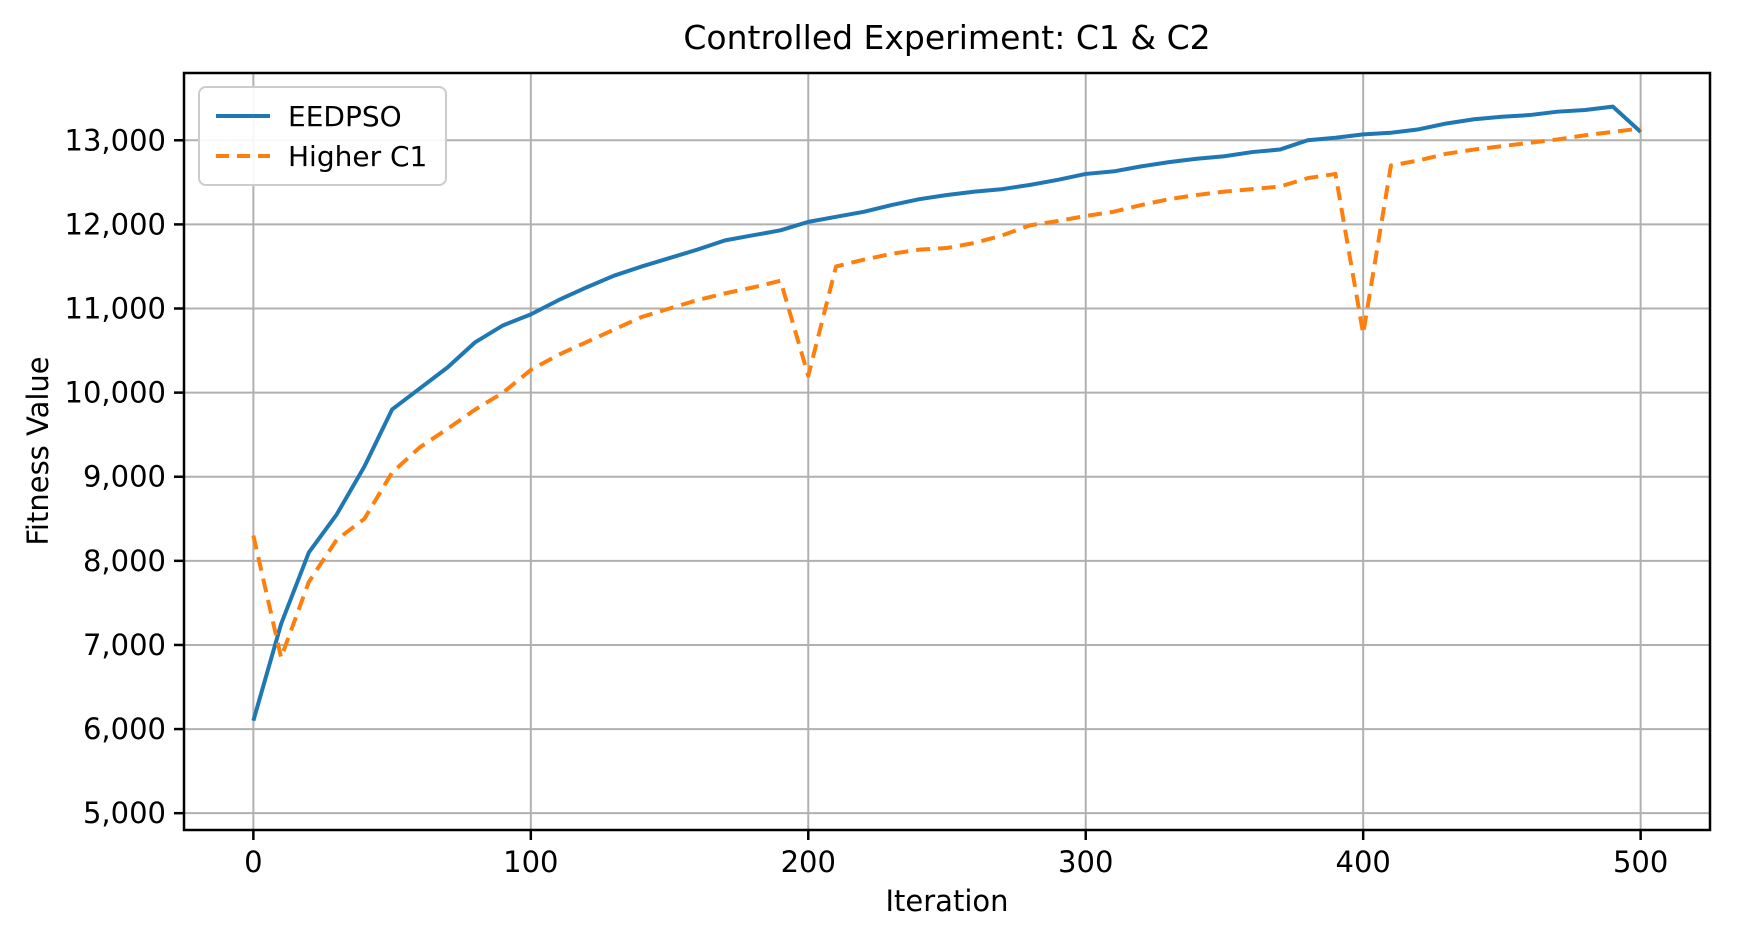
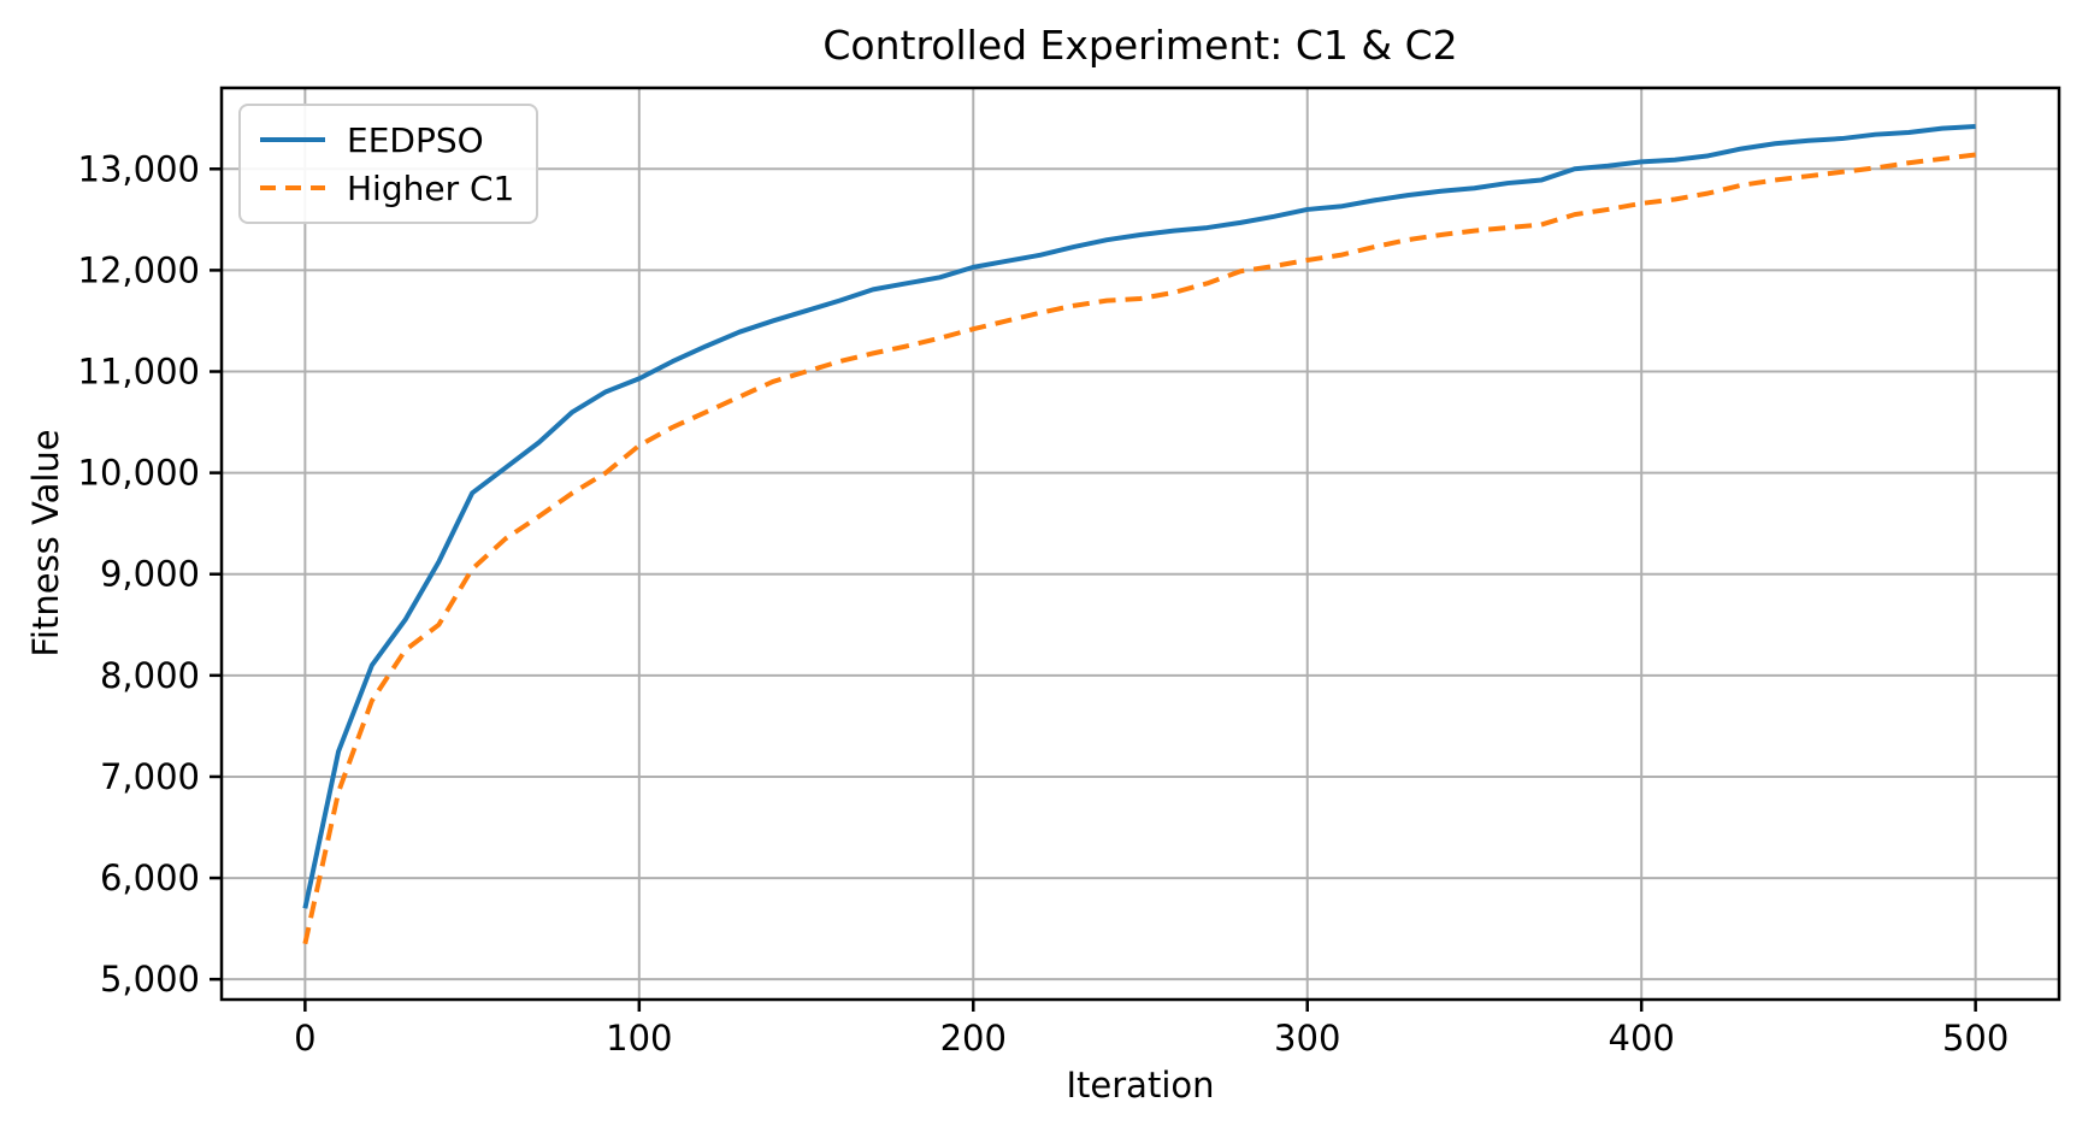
EEDPSO/0: 6100 -> 5700
Higher C1/0: 8300 -> 5400
Higher C1/200: 10200 -> 11400
Higher C1/400: 10700 -> 12700
EEDPSO/500: 13100 -> 13400
